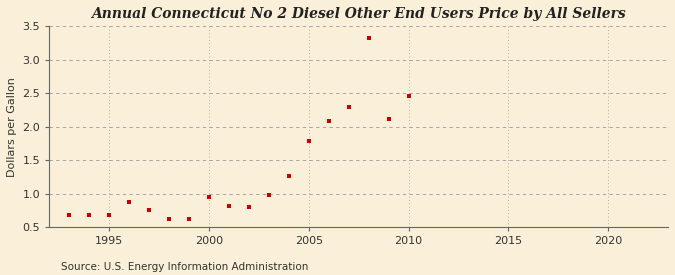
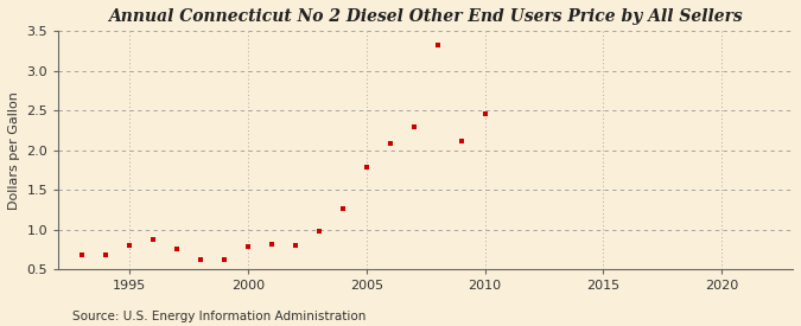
1995: 0.68 -> 0.80
2000: 0.95 -> 0.78
